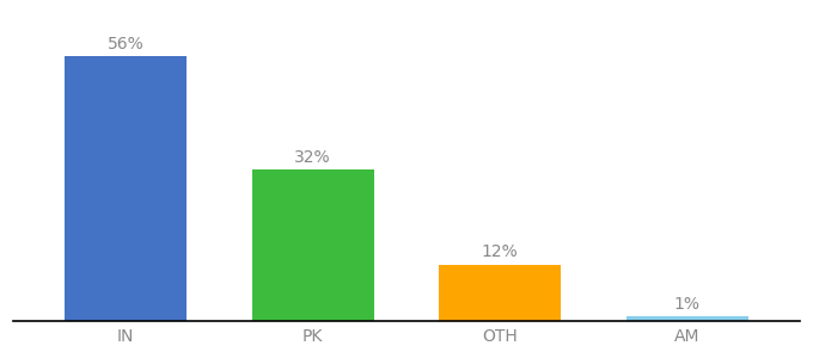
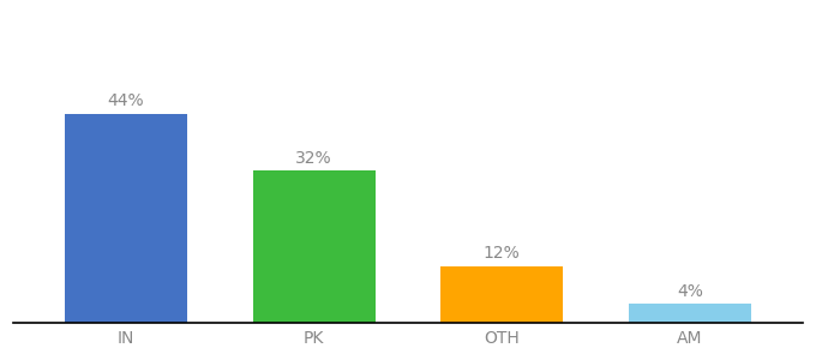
IN: 56% -> 44%
AM: 1% -> 4%
